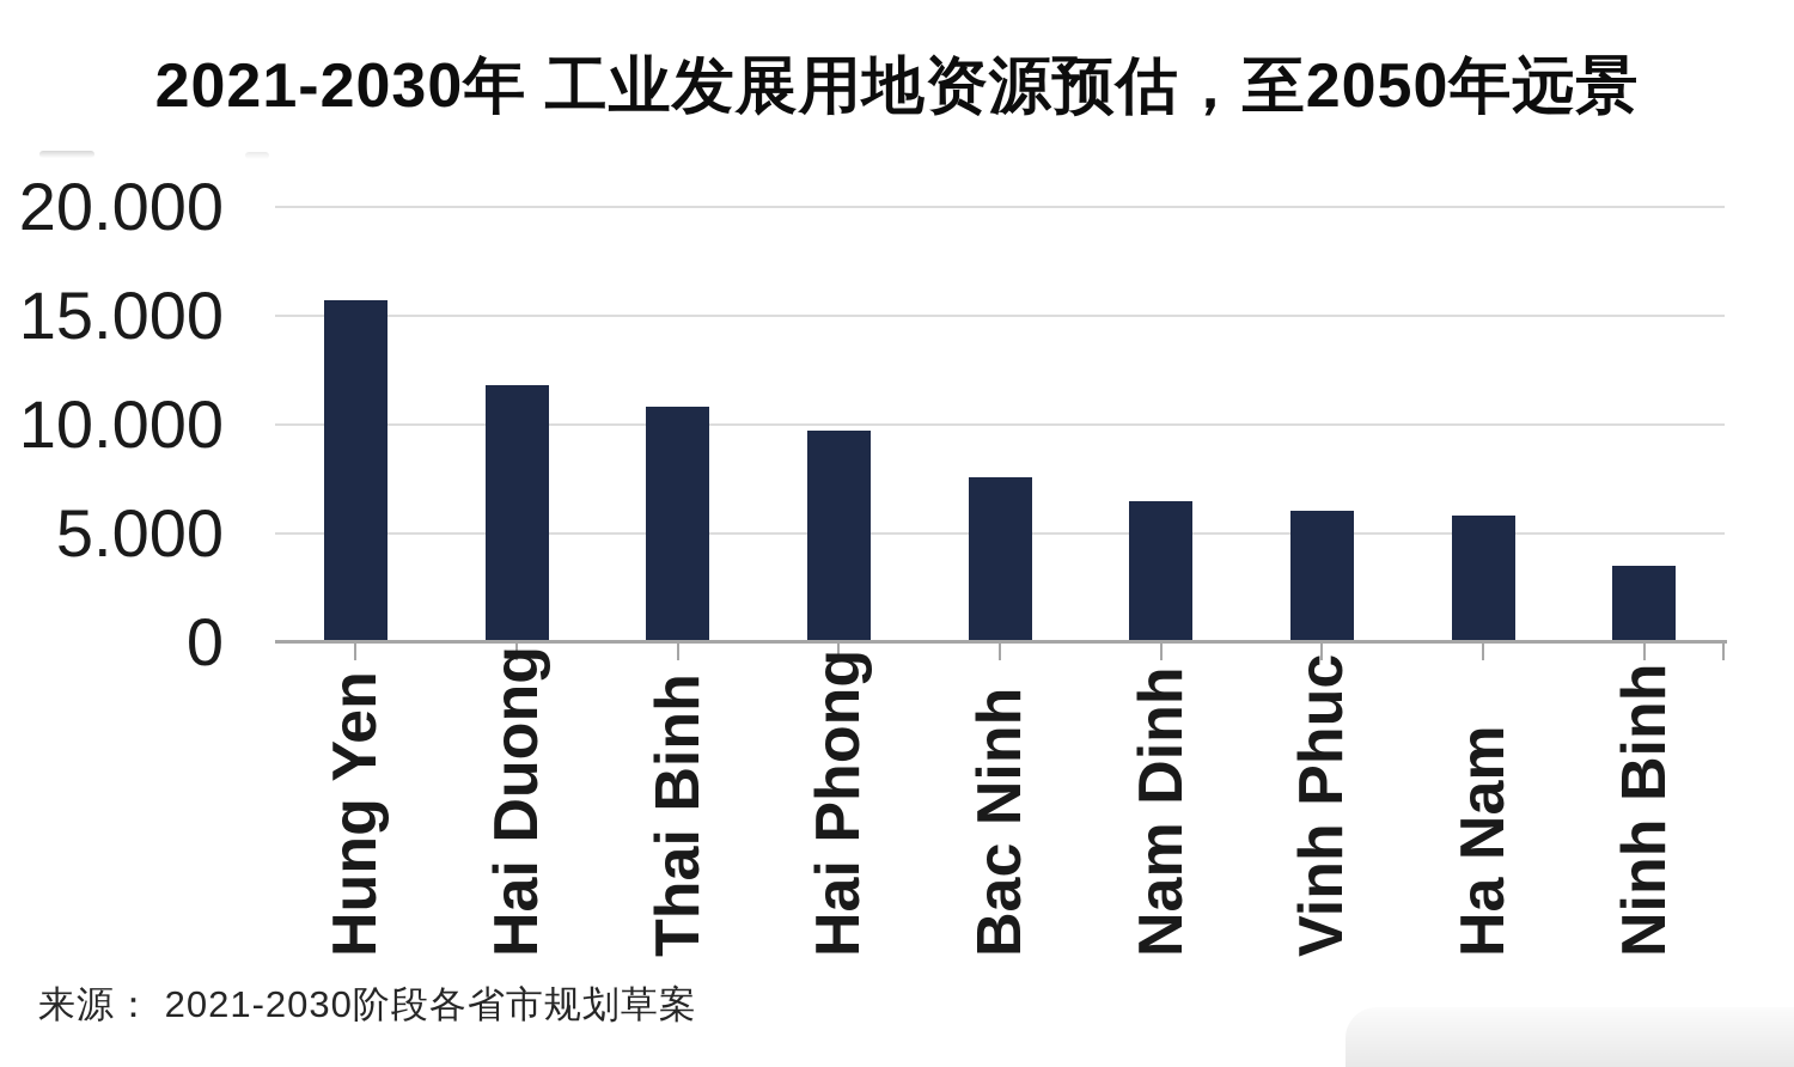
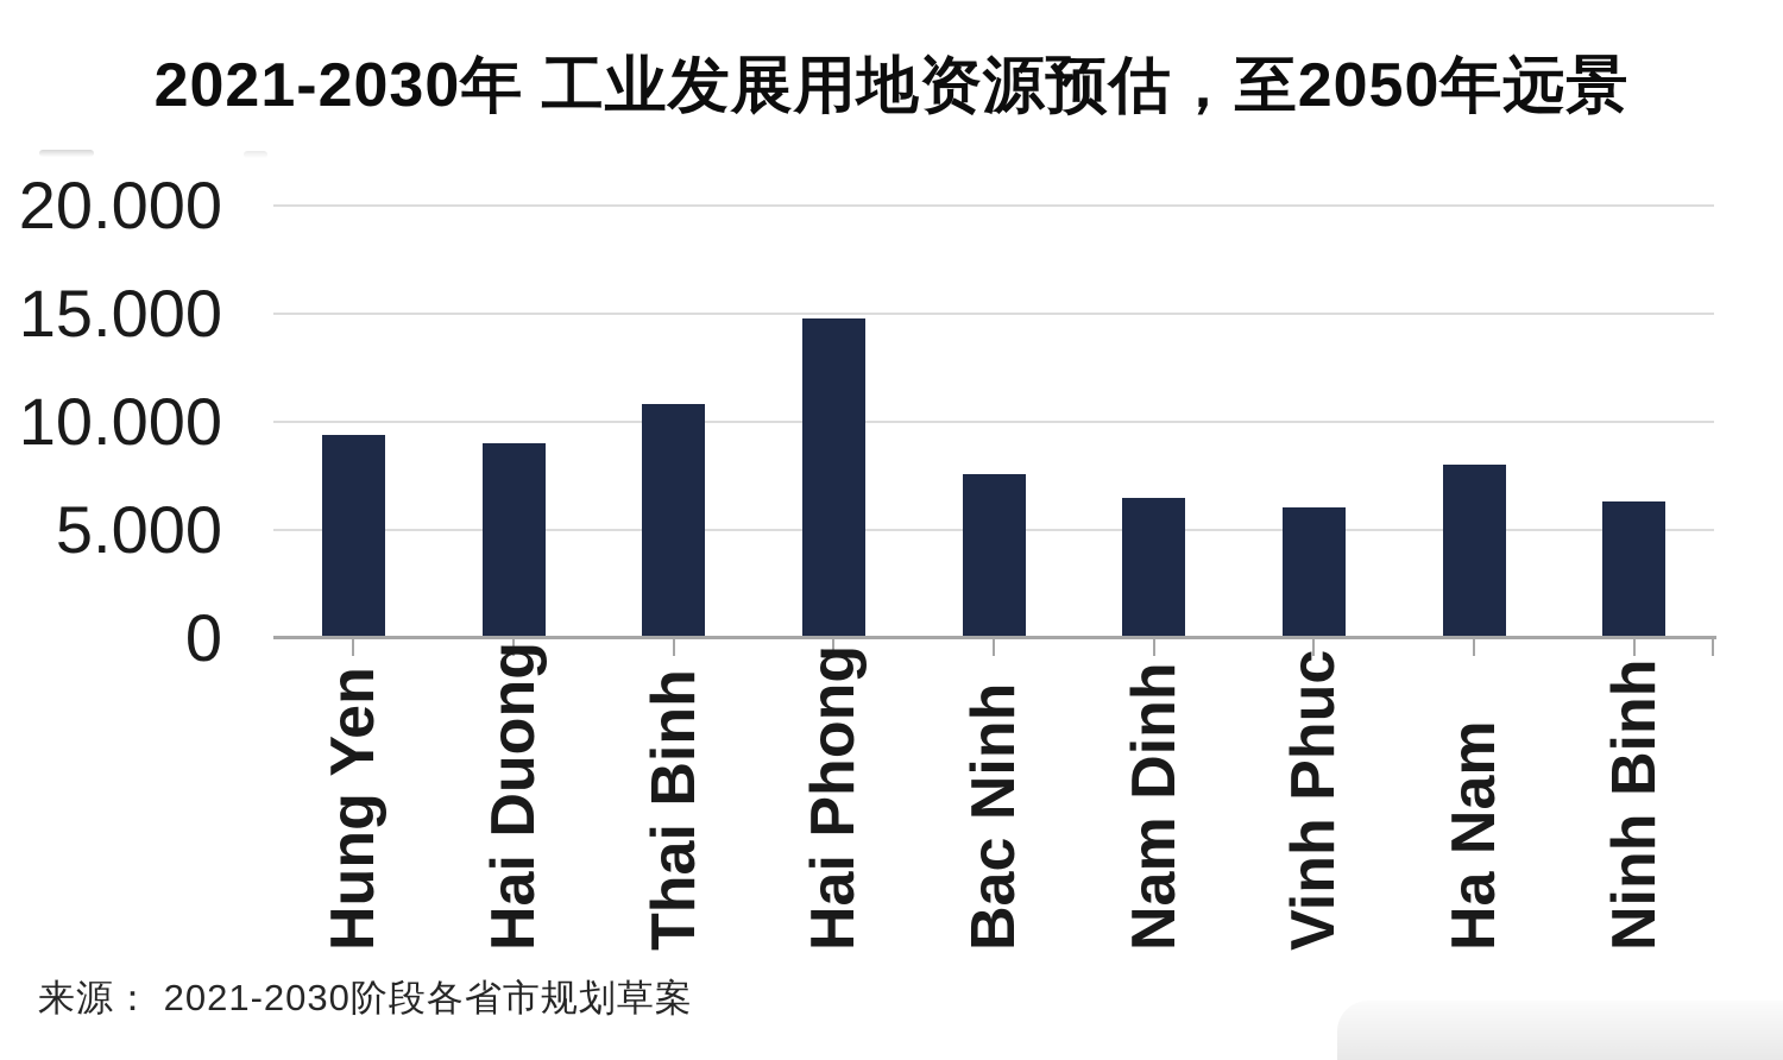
Hung Yen: 15700 -> 9400
Hai Duong: 11800 -> 9000
Hai Phong: 9700 -> 14800
Ha Nam: 5800 -> 8000
Ninh Binh: 3500 -> 6300
